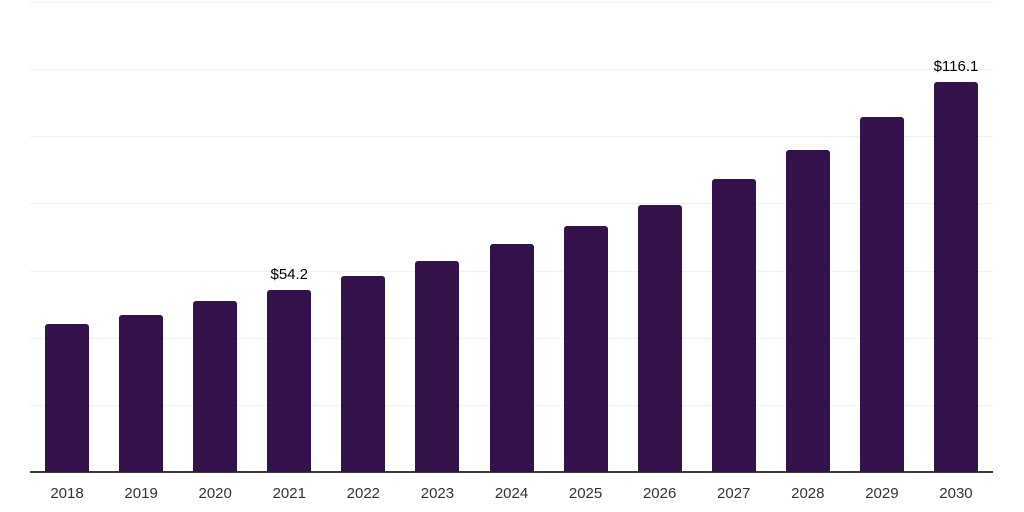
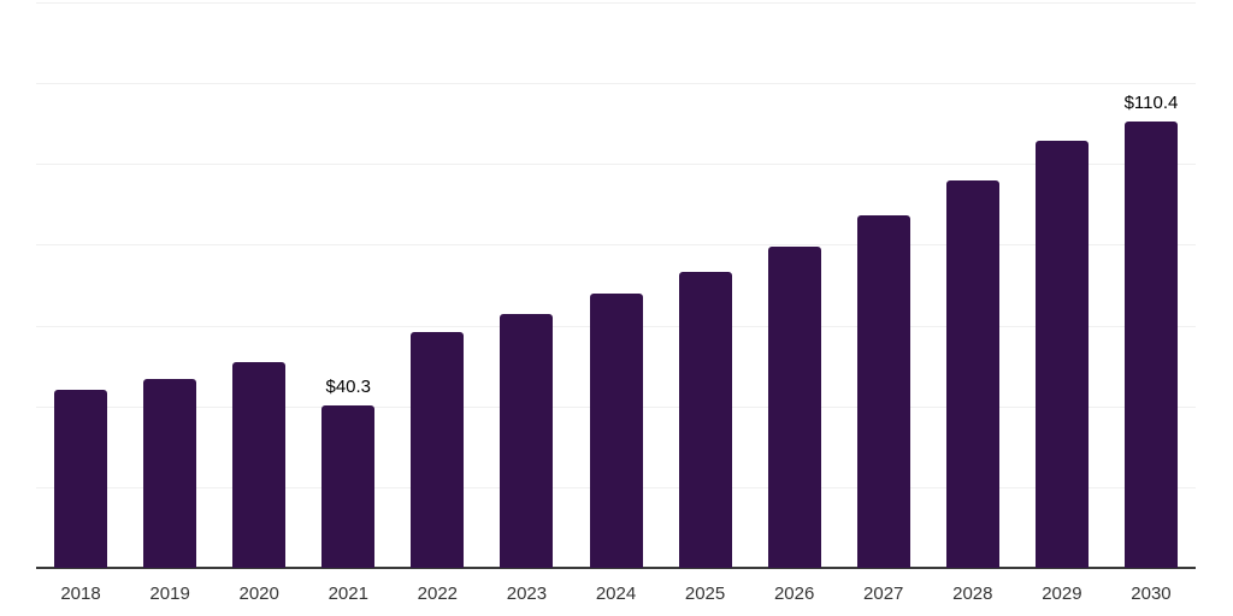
2021: $54.2 -> $40.3
2030: $116.1 -> $110.4
